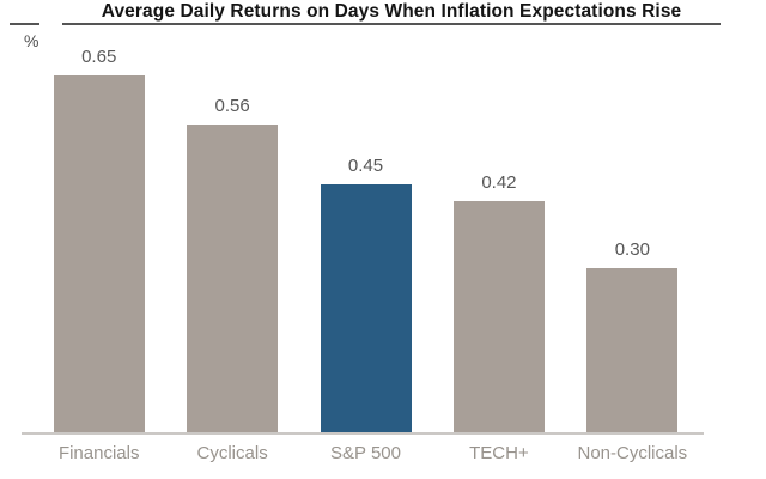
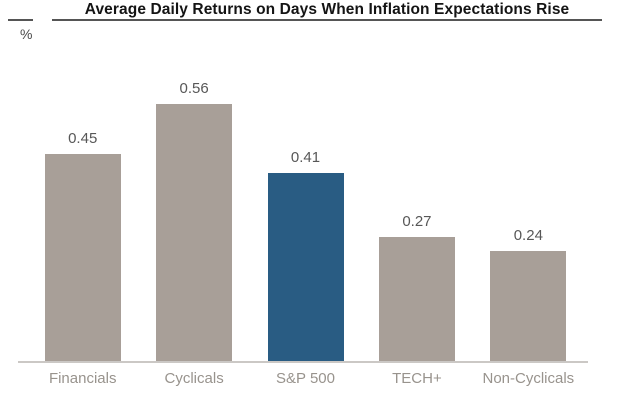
Financials: 0.65 -> 0.45
S&P 500: 0.45 -> 0.41
TECH+: 0.42 -> 0.27
Non-Cyclicals: 0.30 -> 0.24
